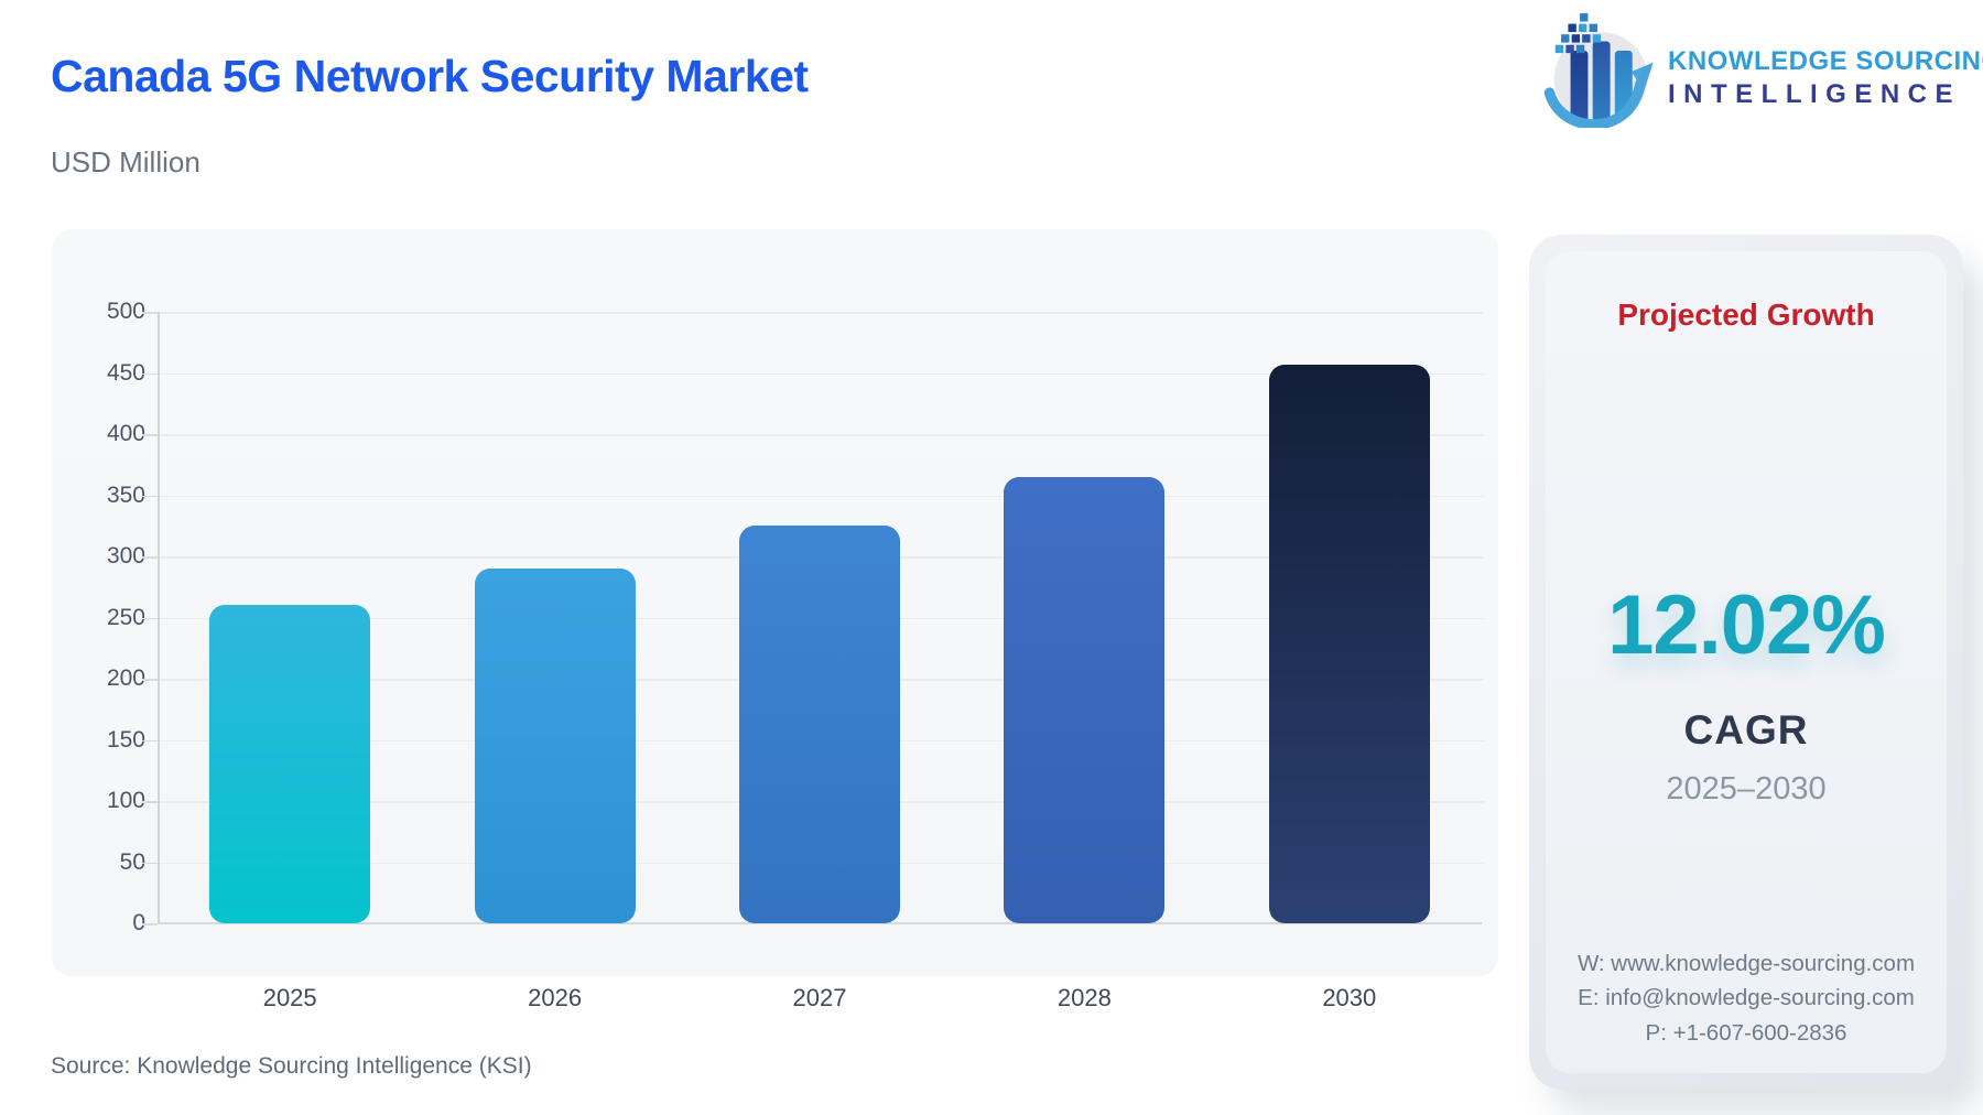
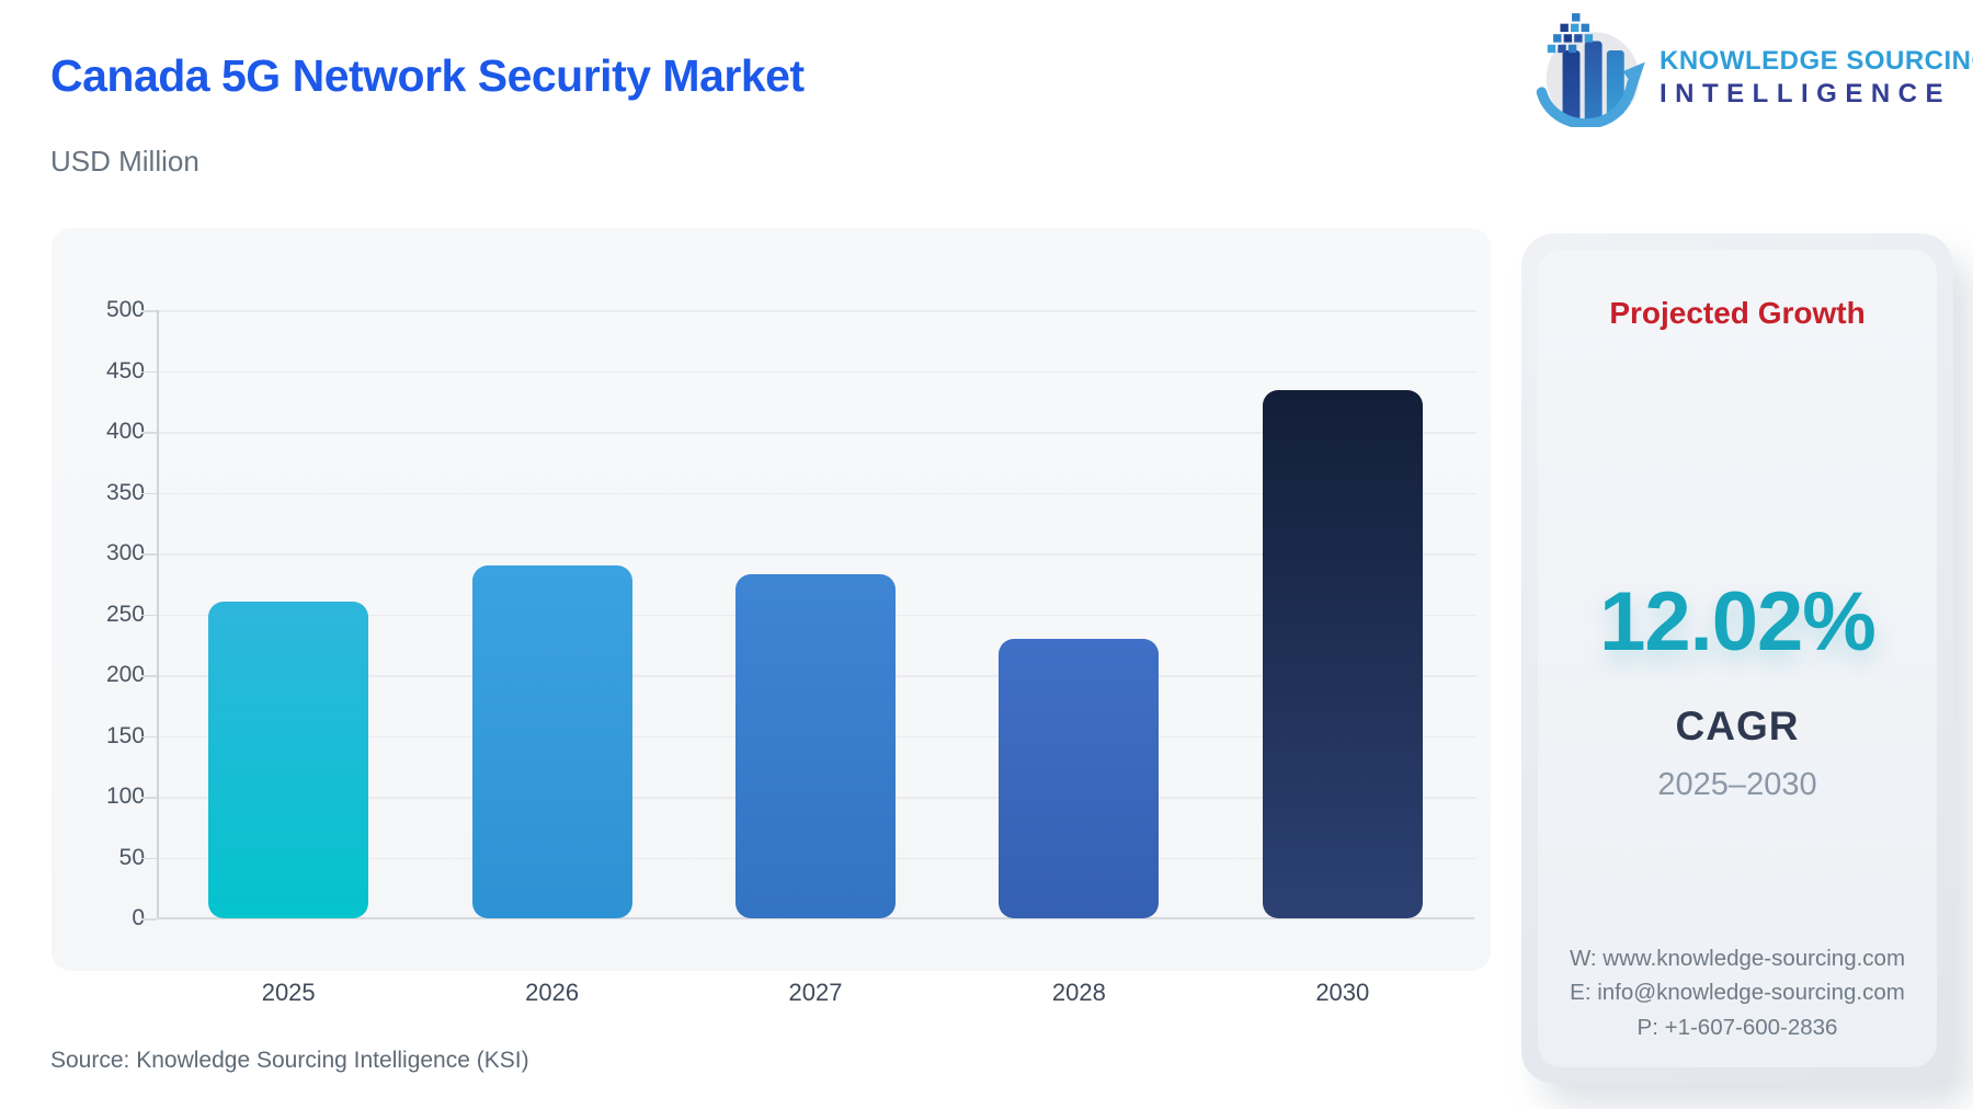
2027: 325 -> 283
2028: 365 -> 230
2030: 457 -> 434
